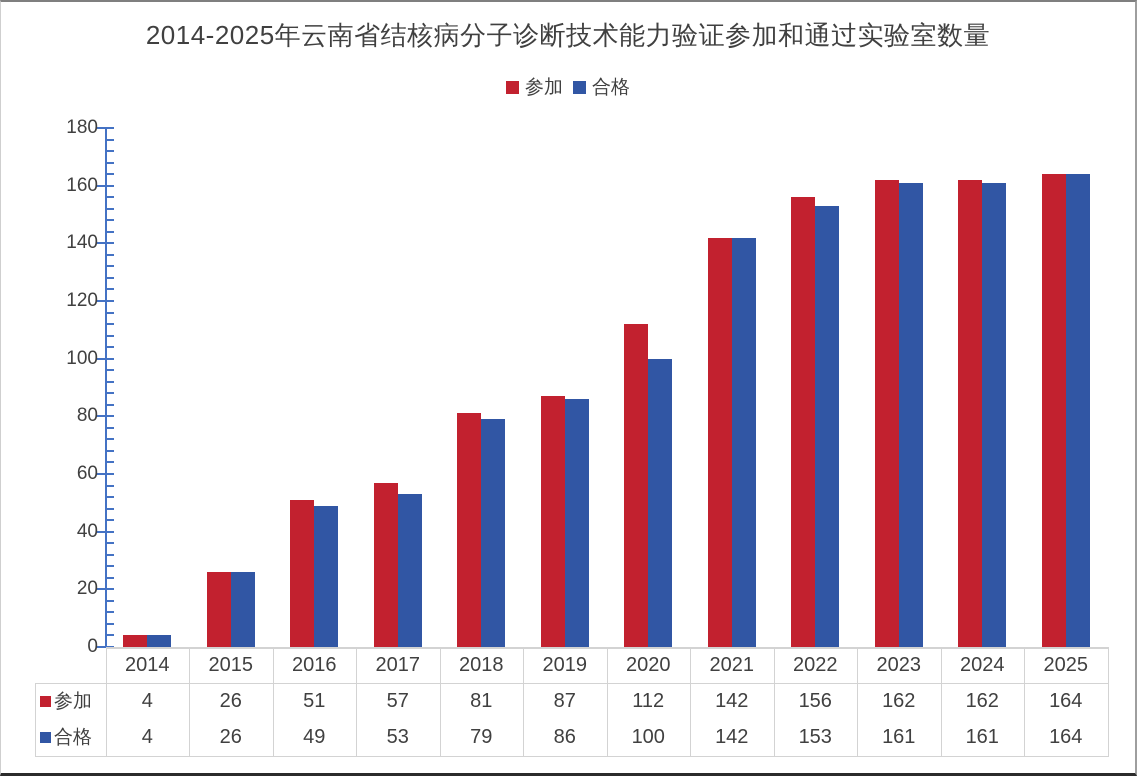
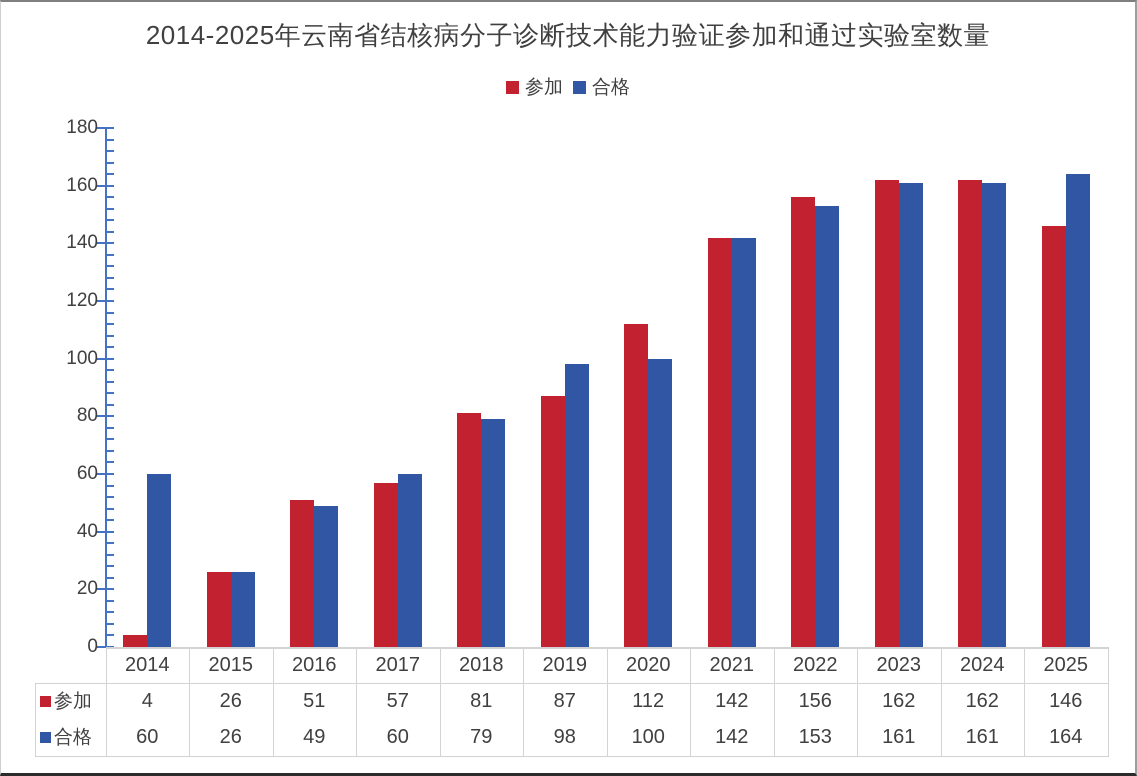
合格/2014: 4 -> 60
合格/2017: 53 -> 60
合格/2019: 86 -> 98
参加/2025: 164 -> 146
